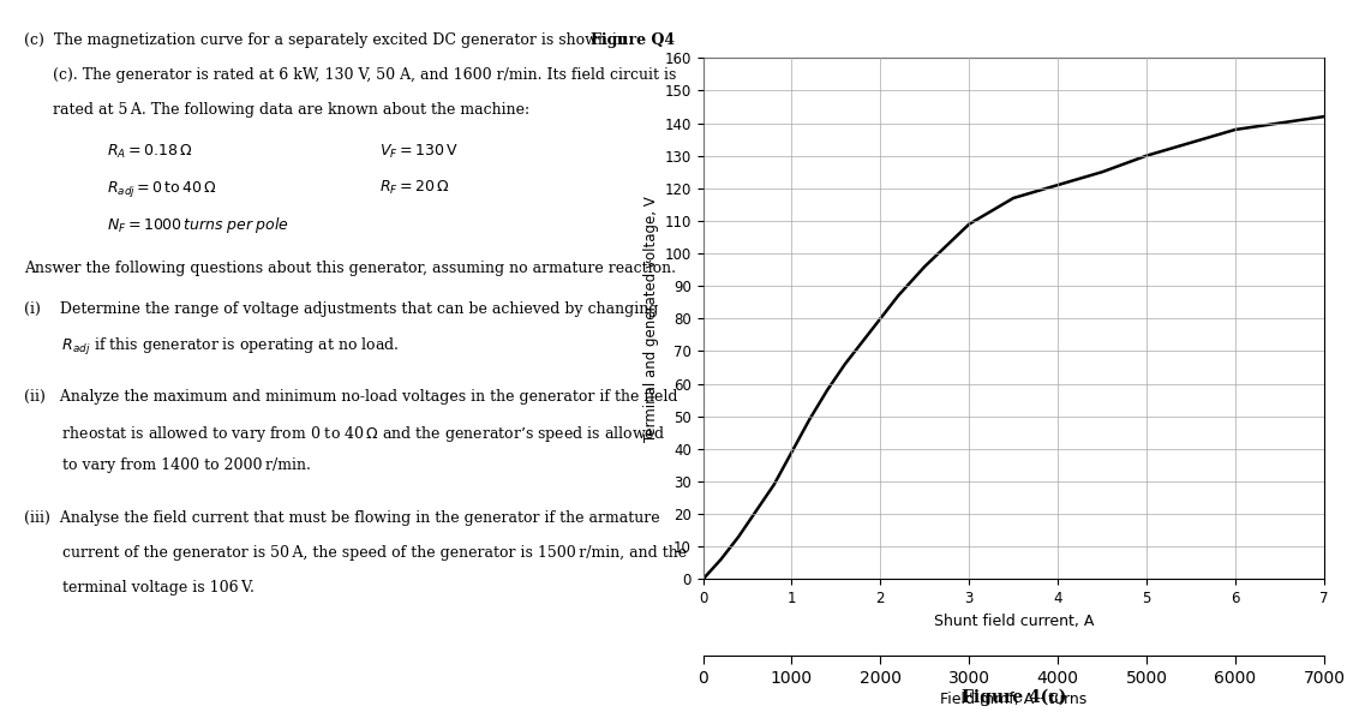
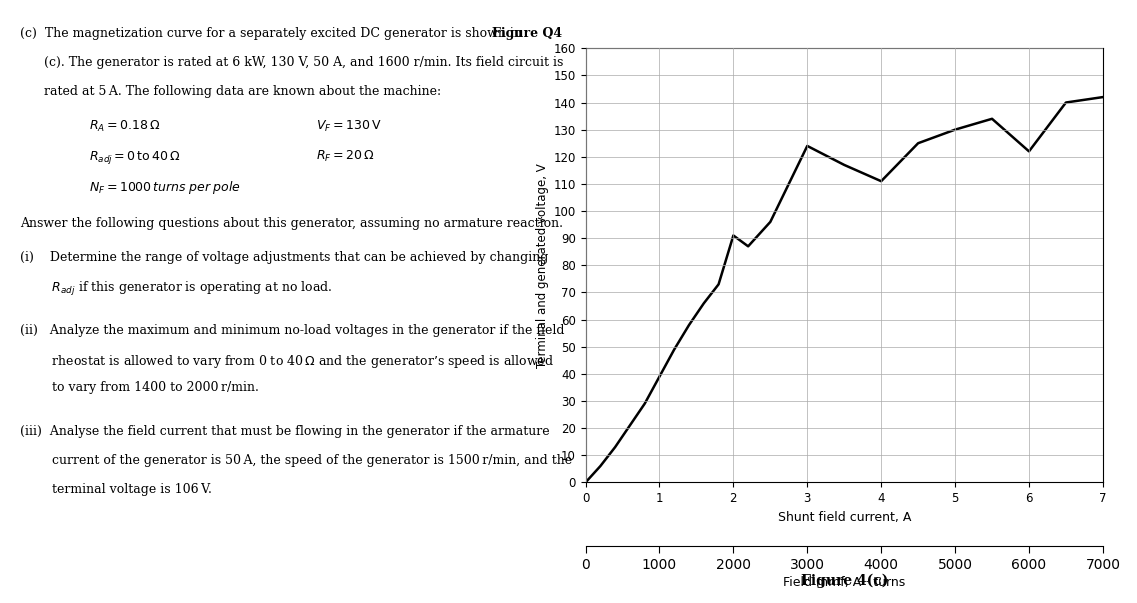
2: 80.0 -> 91.0
3: 109.0 -> 124.0
4: 121.0 -> 111.0
6: 138.0 -> 122.0
